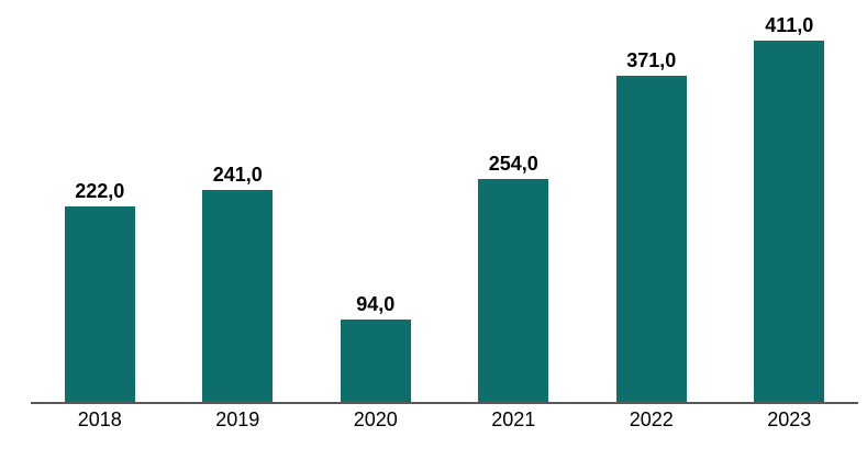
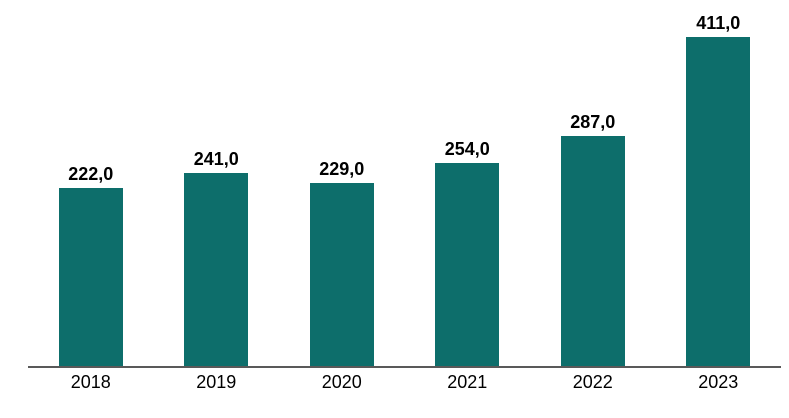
2020: 94,0 -> 229,0
2022: 371,0 -> 287,0
